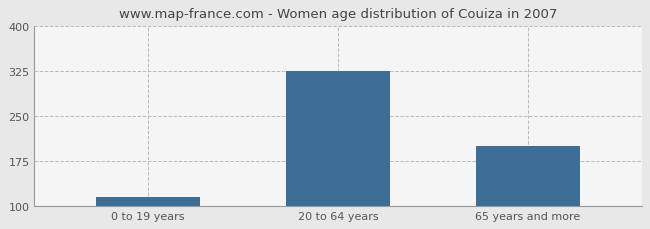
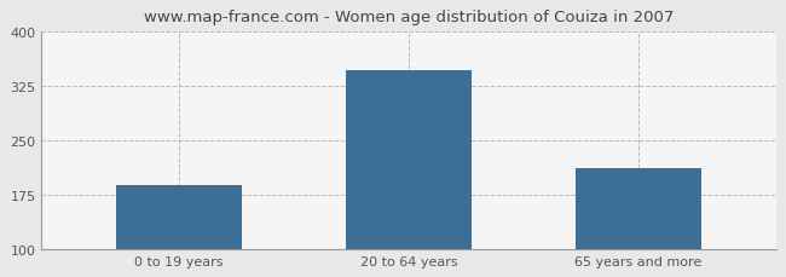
0 to 19 years: 115 -> 188
20 to 64 years: 325 -> 346
65 years and more: 200 -> 212
